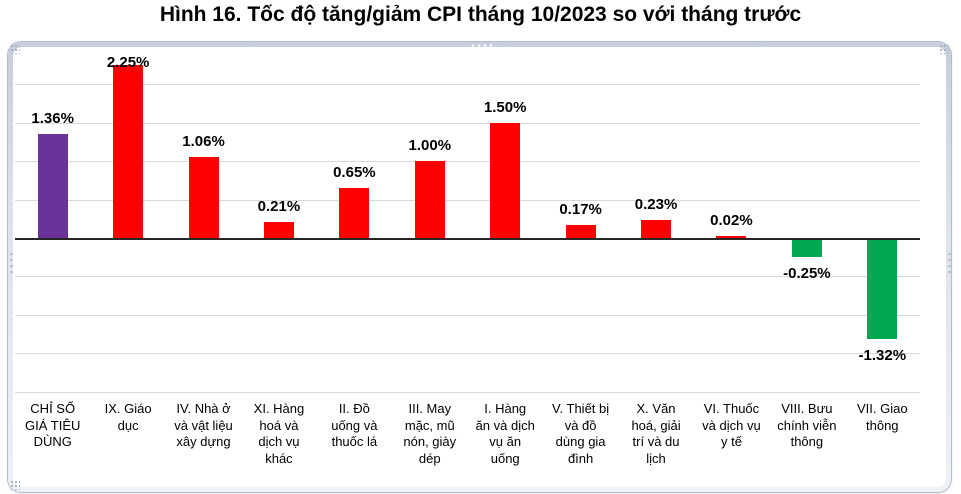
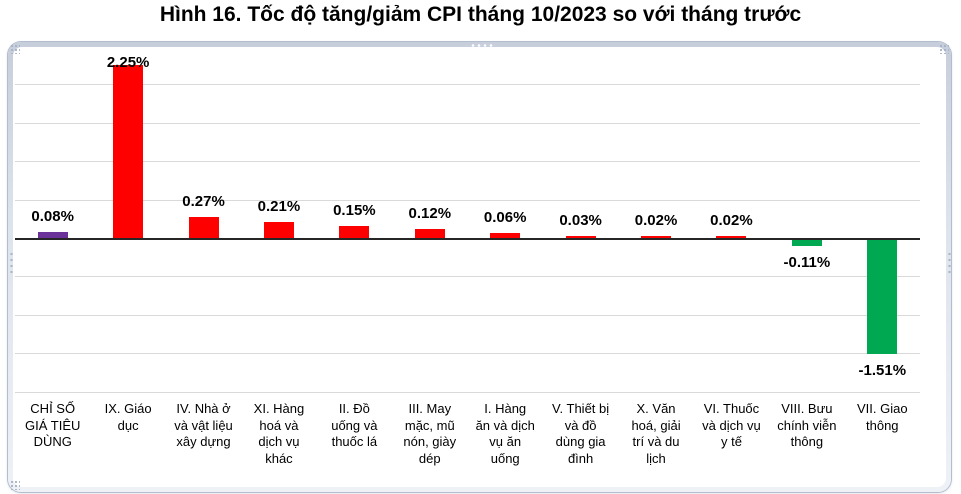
CHỈ SỐ GIÁ TIÊU DÙNG: 1.36% -> 0.08%
IV. Nhà ở và vật liệu xây dựng: 1.06% -> 0.27%
II. Đồ uống và thuốc lá: 0.65% -> 0.15%
III. May mặc, mũ nón, giày dép: 1.00% -> 0.12%
I. Hàng ăn và dịch vụ ăn uống: 1.50% -> 0.06%
V. Thiết bị và đồ dùng gia đình: 0.17% -> 0.03%
X. Văn hoá, giải trí và du lịch: 0.23% -> 0.02%
VIII. Bưu chính viễn thông: -0.25% -> -0.11%
VII. Giao thông: -1.32% -> -1.51%
